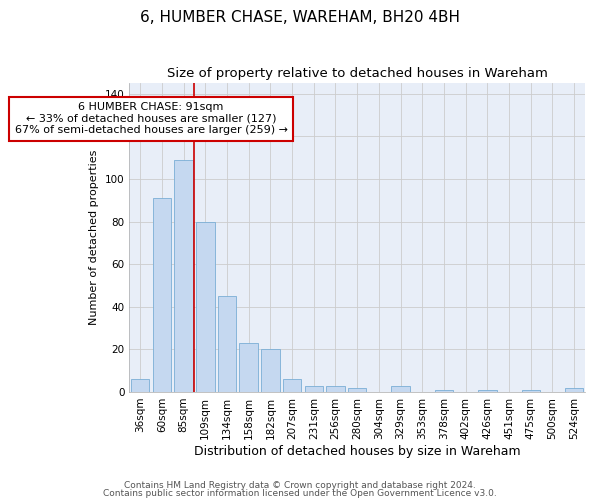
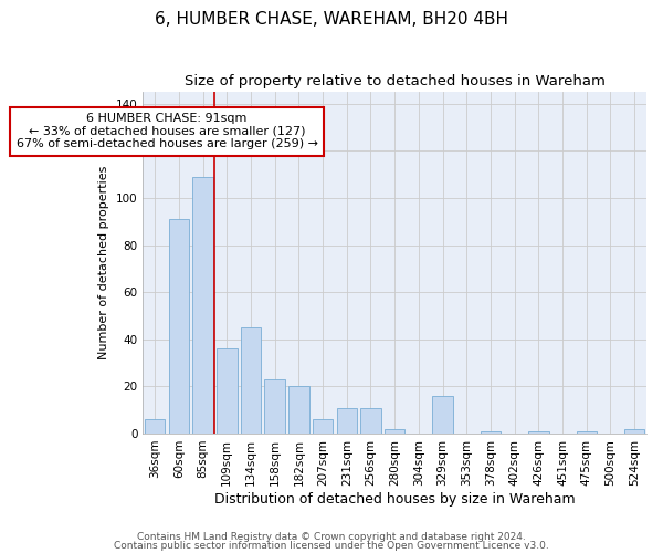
109sqm: 80 -> 36
231sqm: 3 -> 11
256sqm: 3 -> 11
329sqm: 3 -> 16
